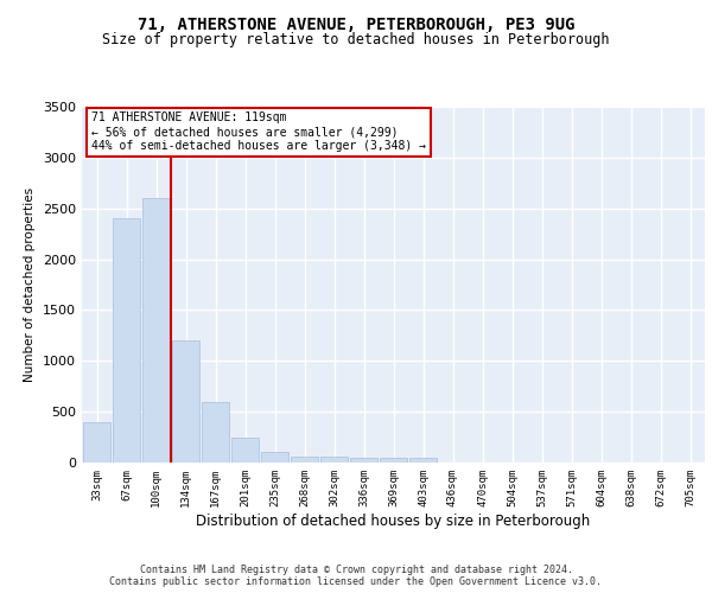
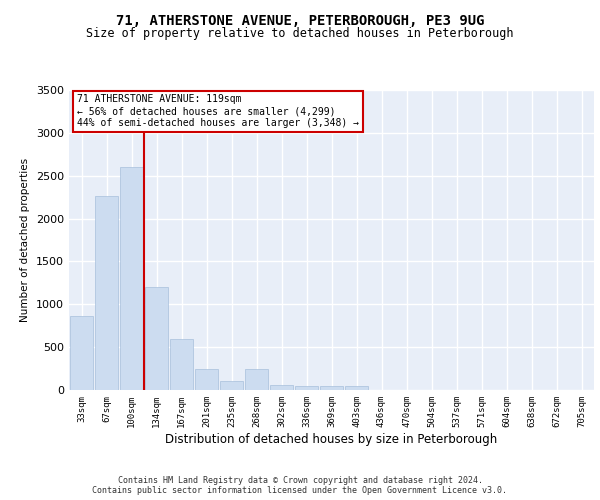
33sqm: 400 -> 860
67sqm: 2400 -> 2260
268sqm: 60 -> 240
